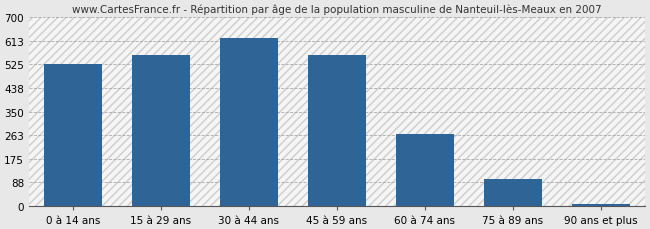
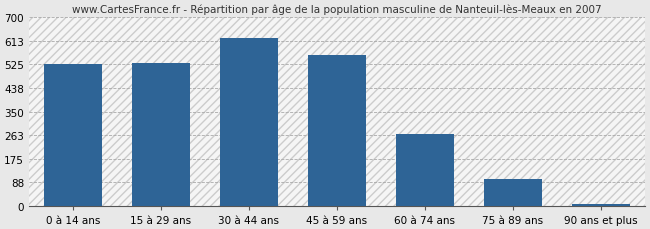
15 à 29 ans: 560 -> 530
